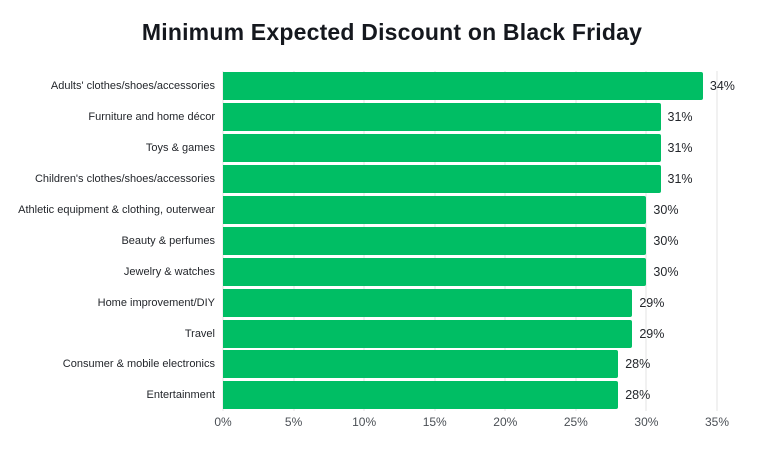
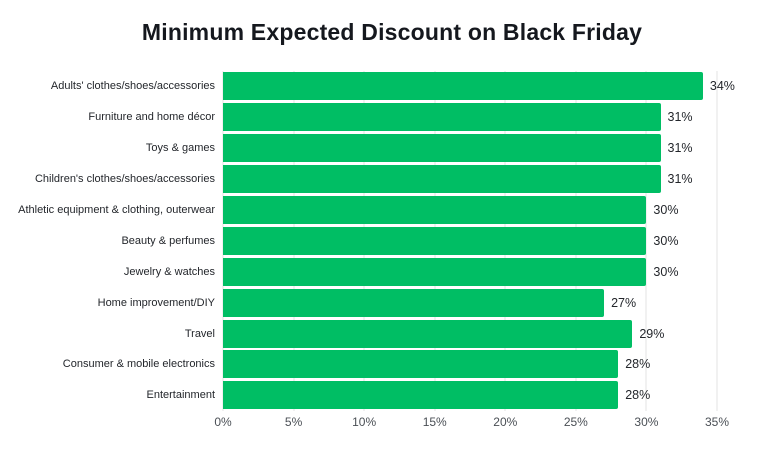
Home improvement/DIY: 29% -> 27%
